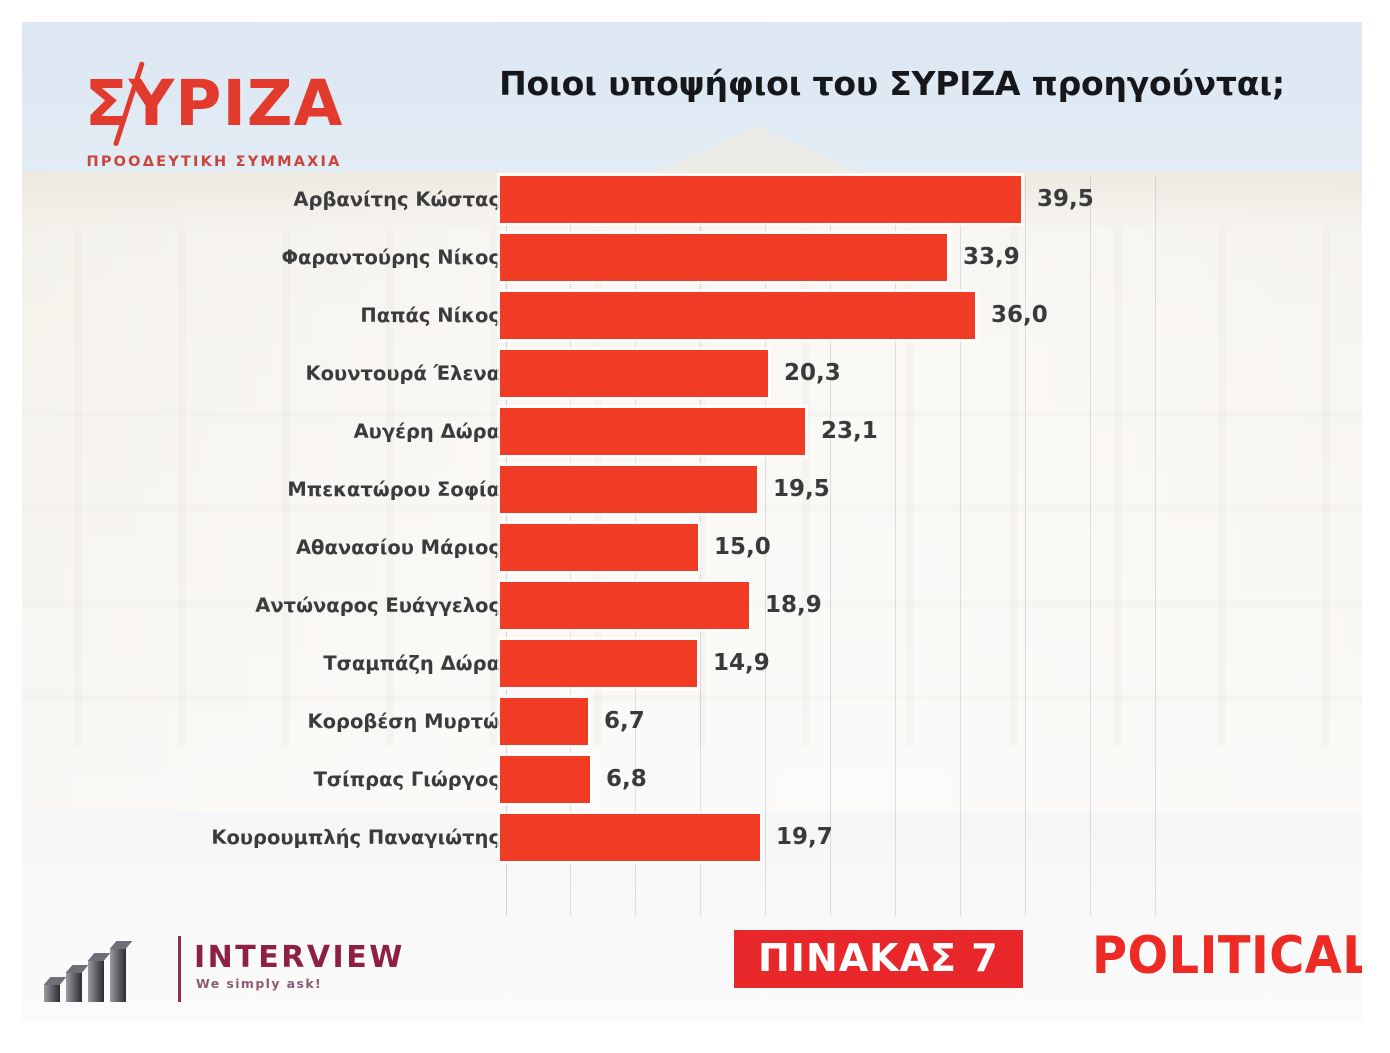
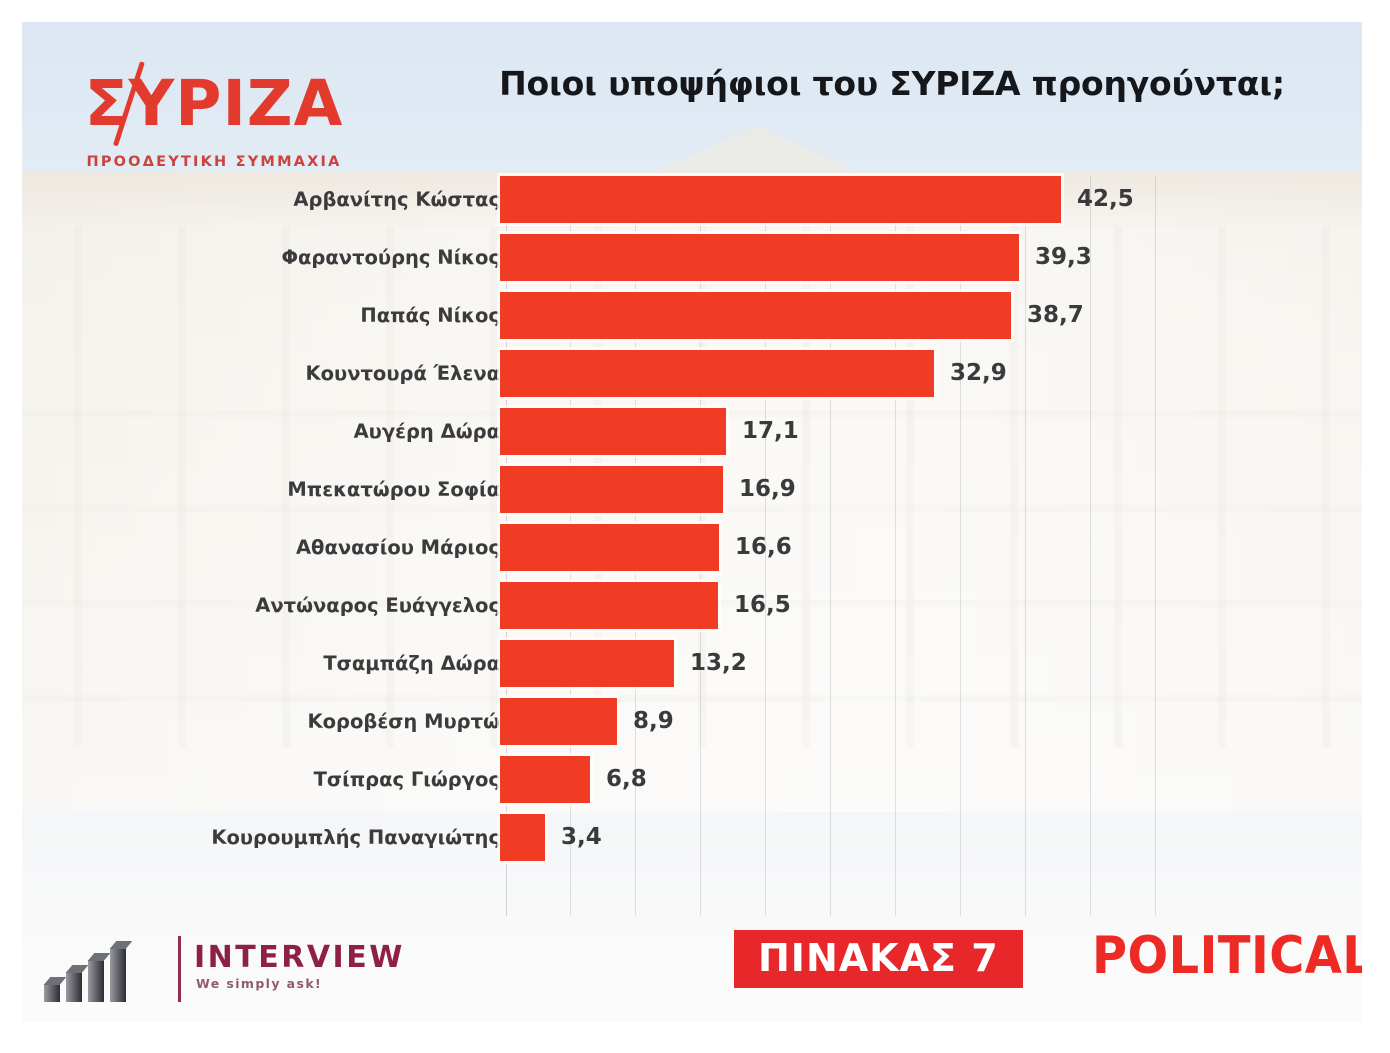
Αρβανίτης Κώστας: 39,5 -> 42,5
Φαραντούρης Νίκος: 33,9 -> 39,3
Παπάς Νίκος: 36,0 -> 38,7
Κουντουρά Έλενα: 20,3 -> 32,9
Αυγέρη Δώρα: 23,1 -> 17,1
Μπεκατώρου Σοφία: 19,5 -> 16,9
Αθανασίου Μάριος: 15,0 -> 16,6
Αντώναρος Ευάγγελος: 18,9 -> 16,5
Τσαμπάζη Δώρα: 14,9 -> 13,2
Κοροβέση Μυρτώ: 6,7 -> 8,9
Κουρουμπλής Παναγιώτης: 19,7 -> 3,4
